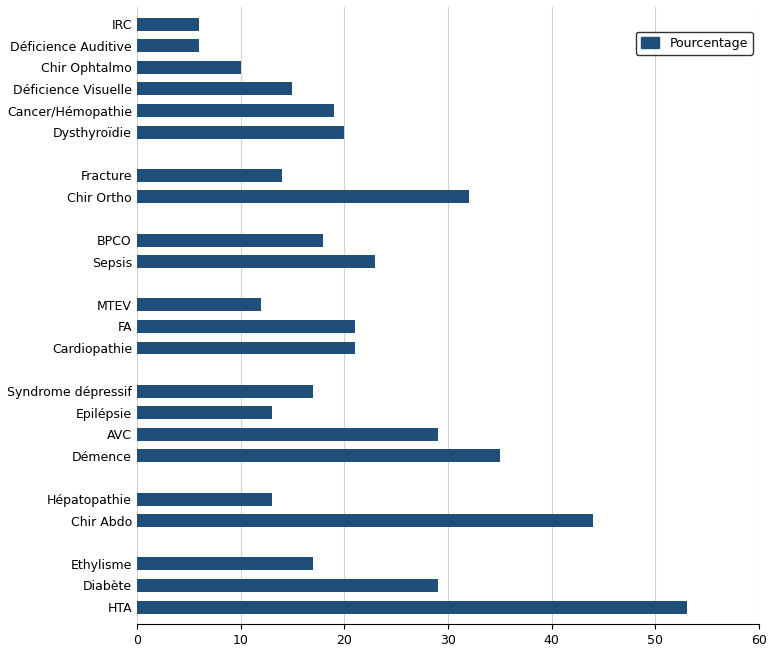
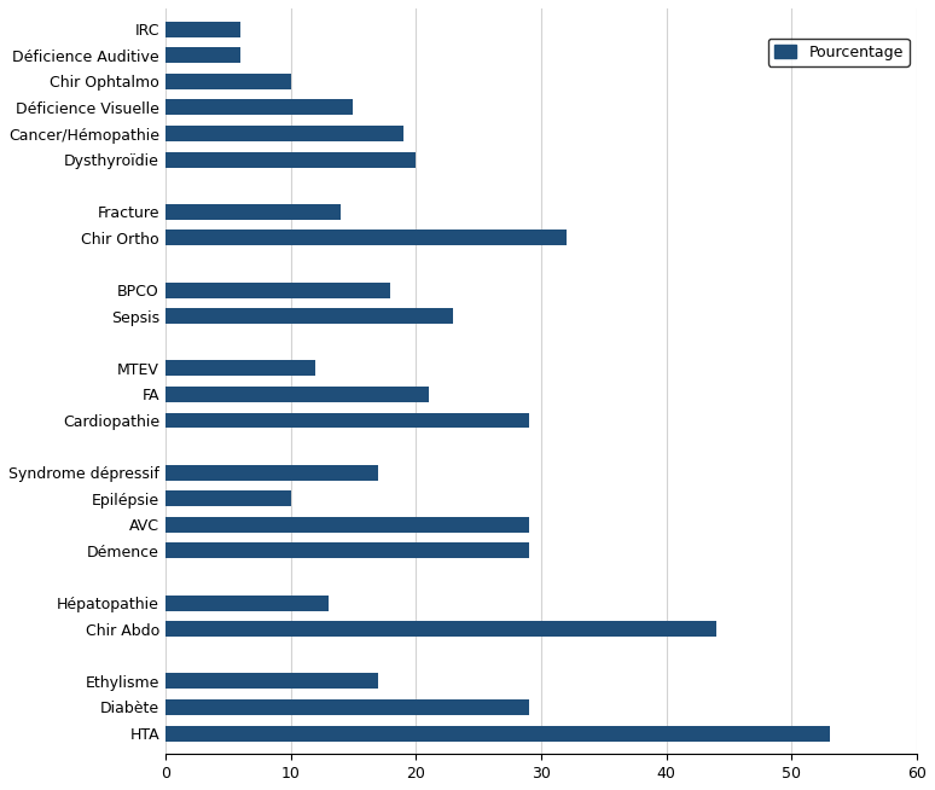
Cardiopathie: 21 -> 29
Epilépsie: 13 -> 10
Démence: 35 -> 29
